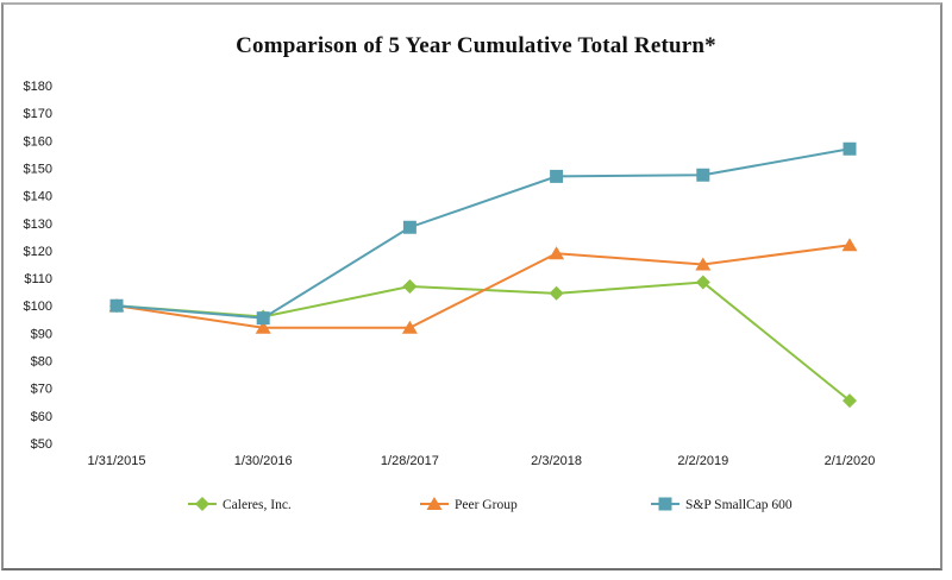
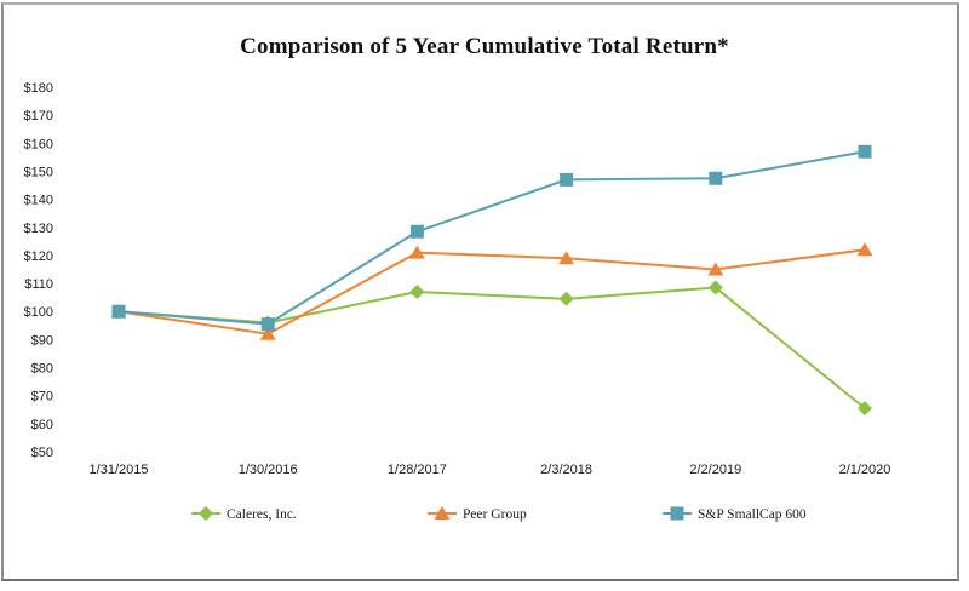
Peer Group/1/28/2017: $92 -> $121
